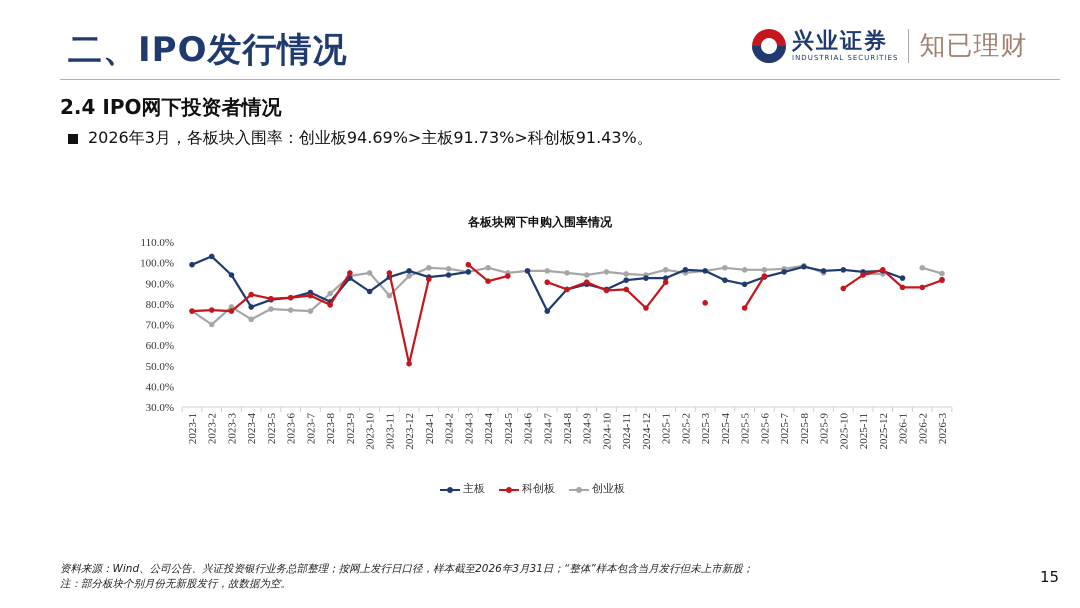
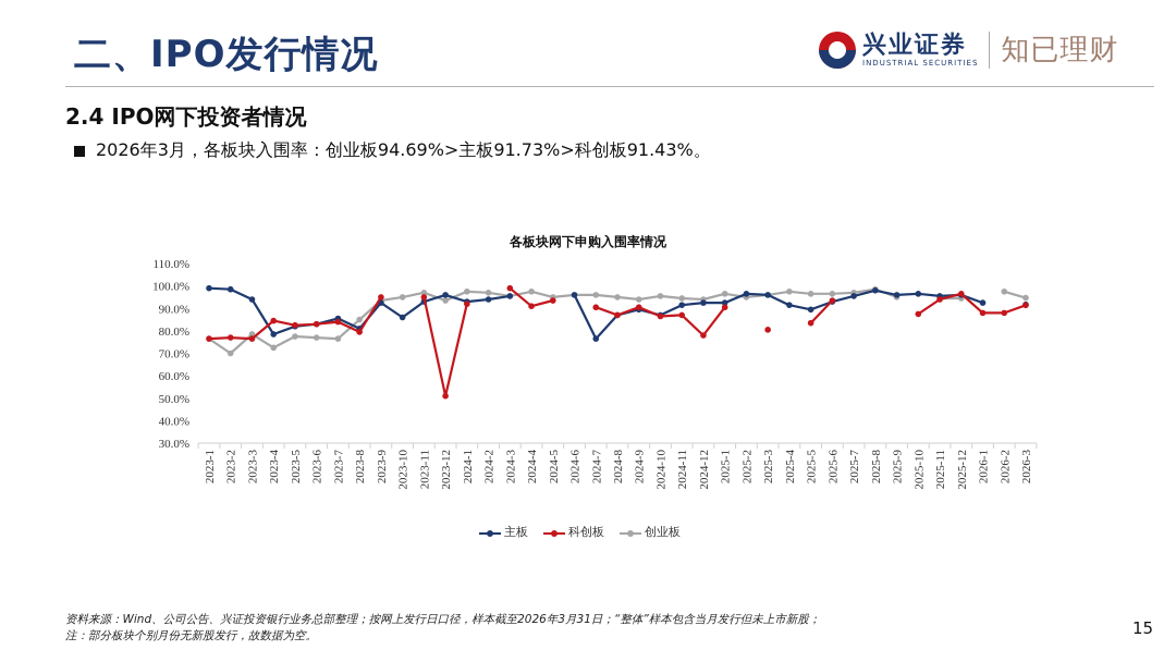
主板/2023-2: 103% -> 98%
创业板/2023-11: 84% -> 97%
科创板/2025-5: 78% -> 84%
